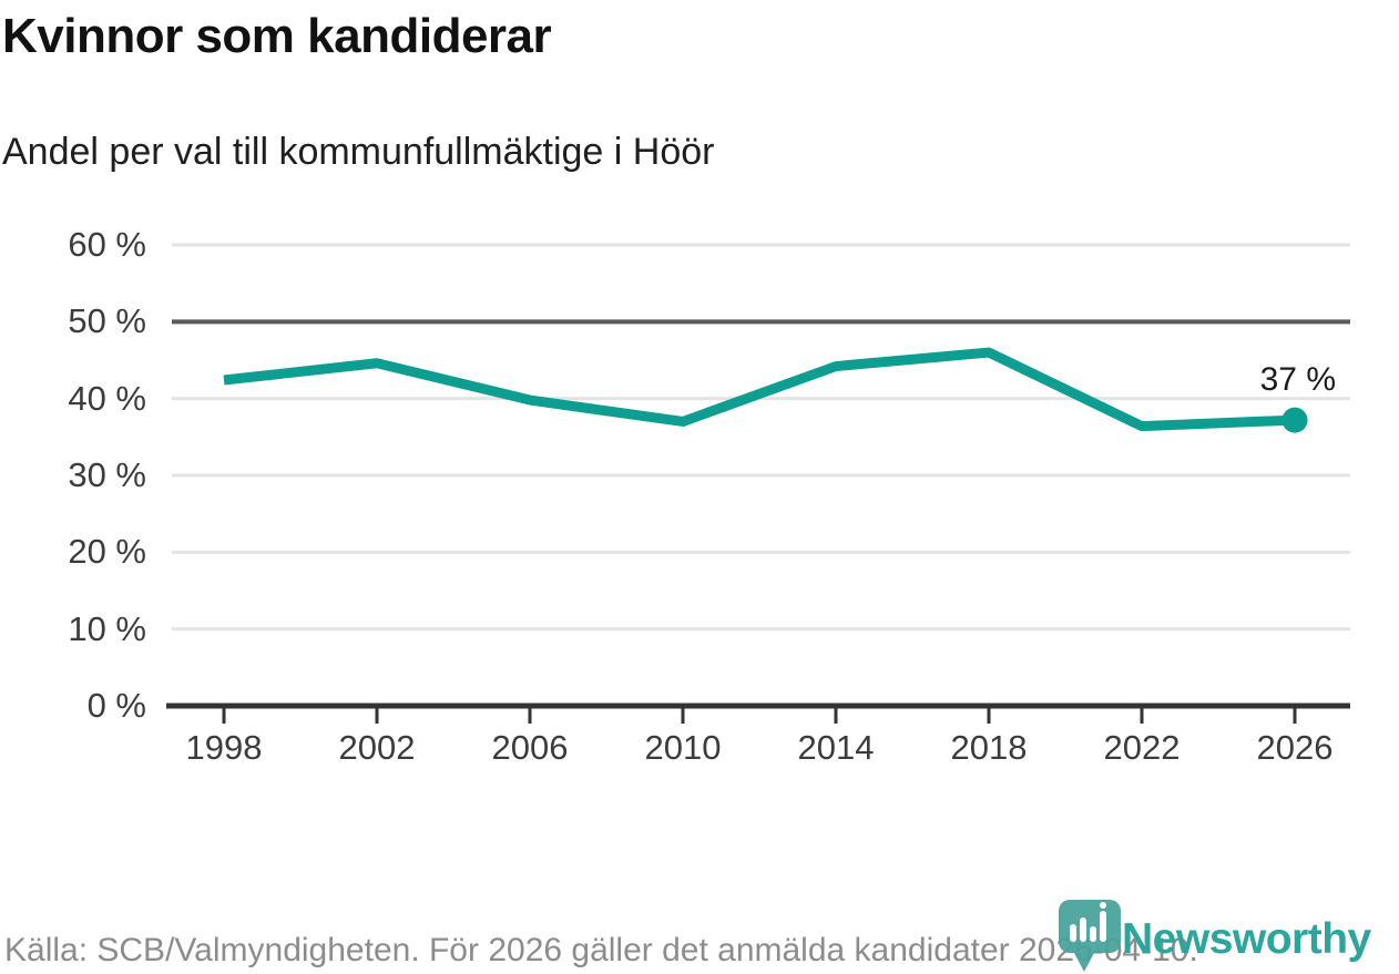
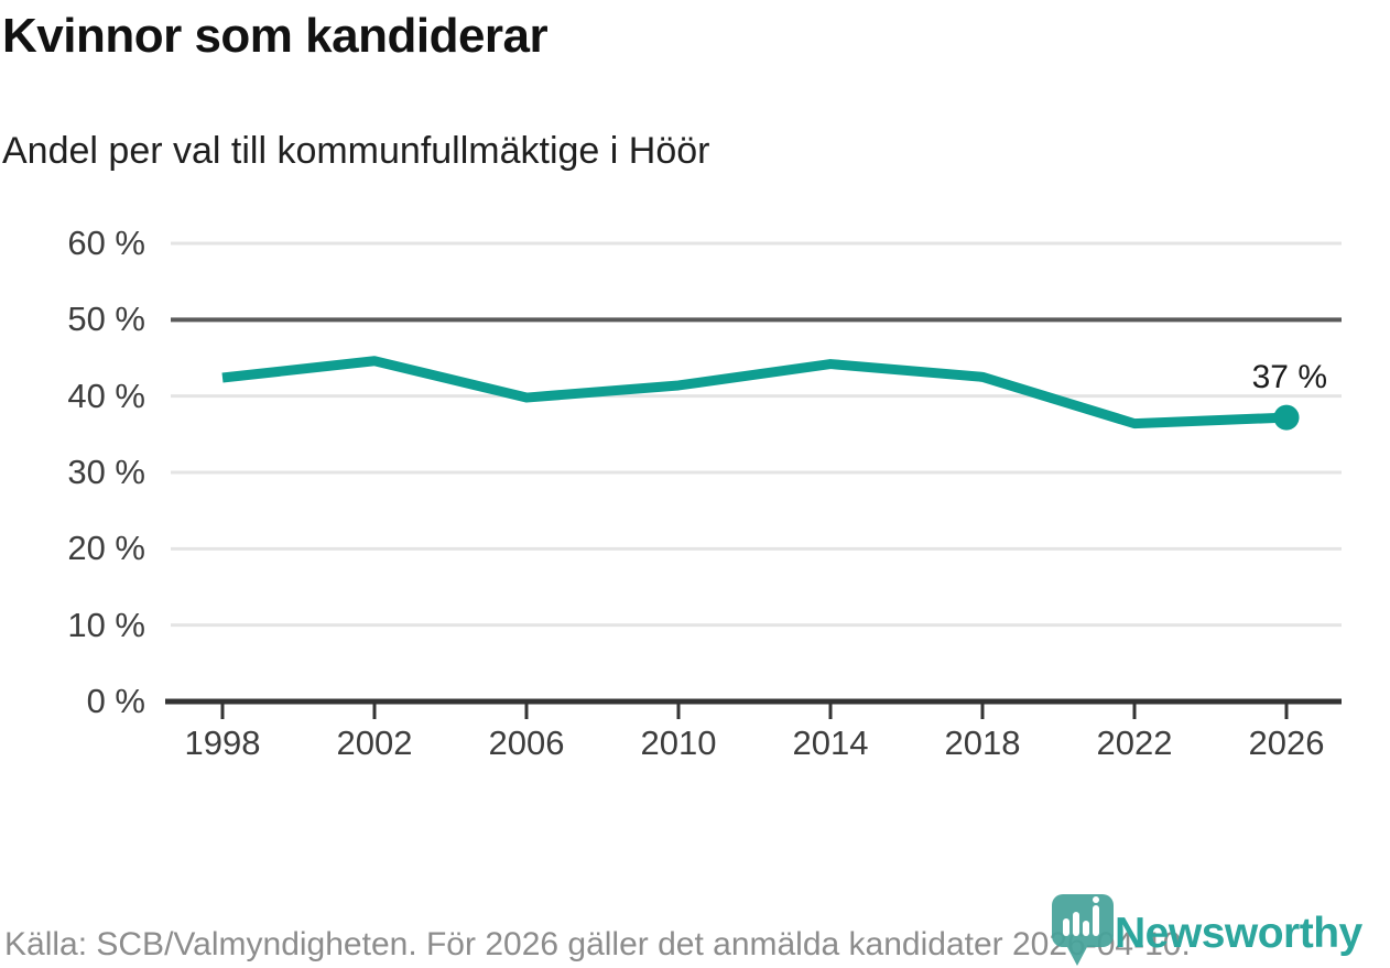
2010: 37% -> 41%
2018: 46% -> 42%
